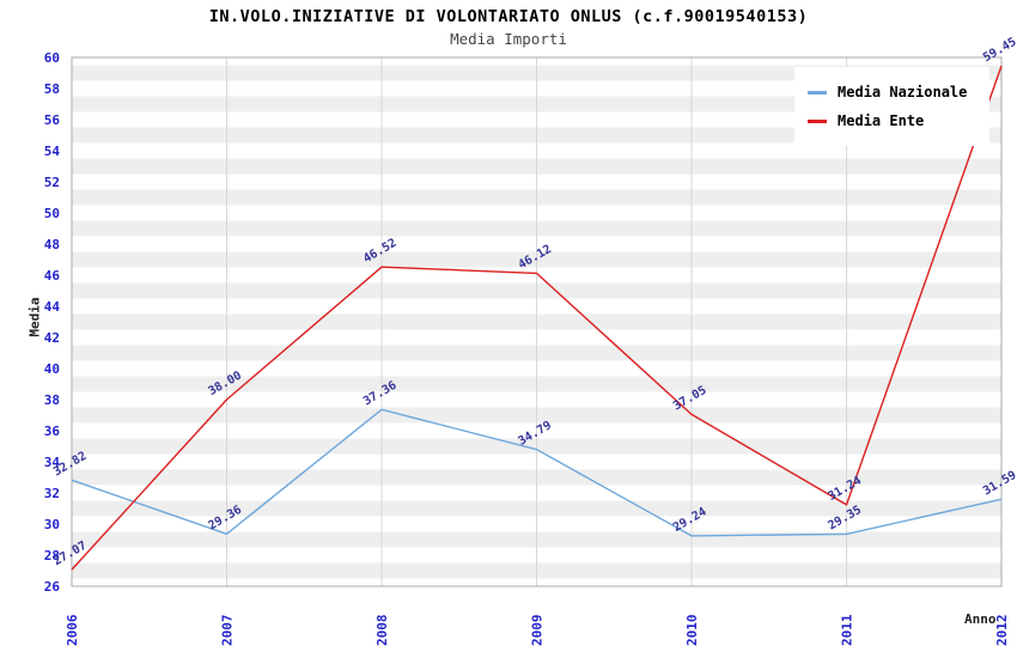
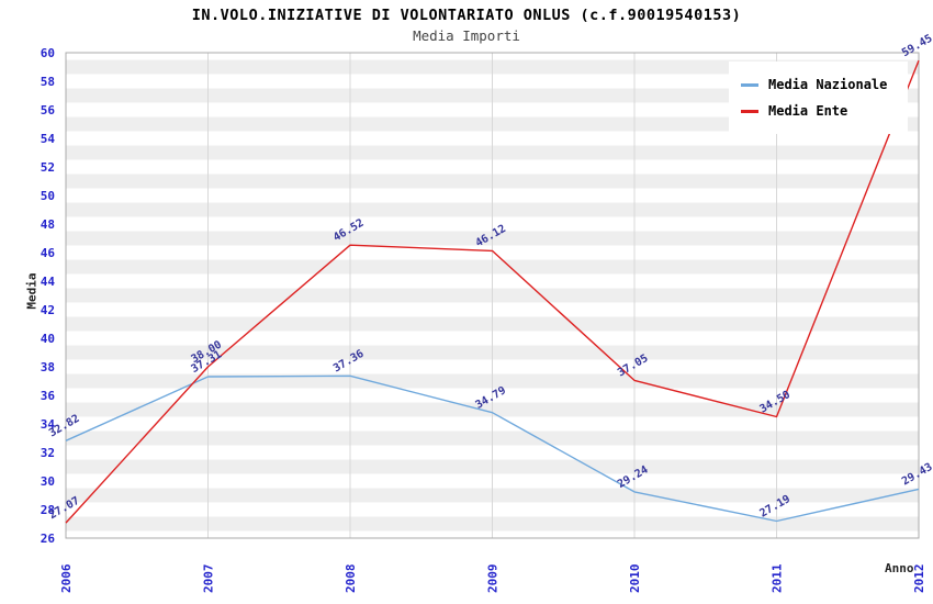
Media Nazionale/2007: 29.36 -> 37.31
Media Nazionale/2011: 29.35 -> 27.19
Media Ente/2011: 31.24 -> 34.50
Media Nazionale/2012: 31.59 -> 29.43
